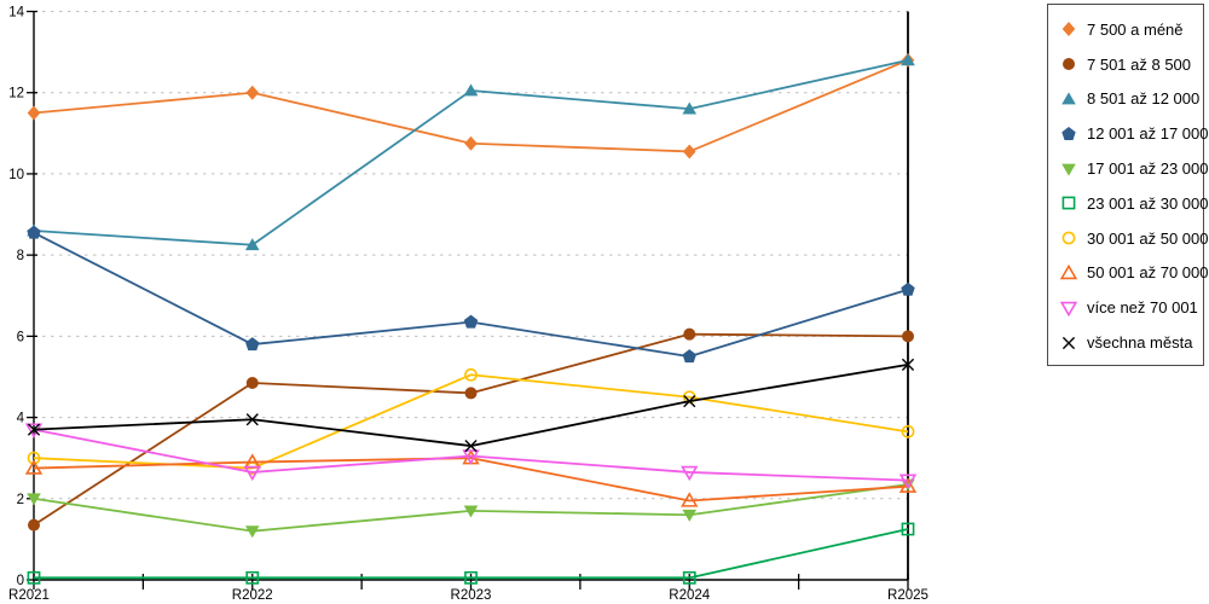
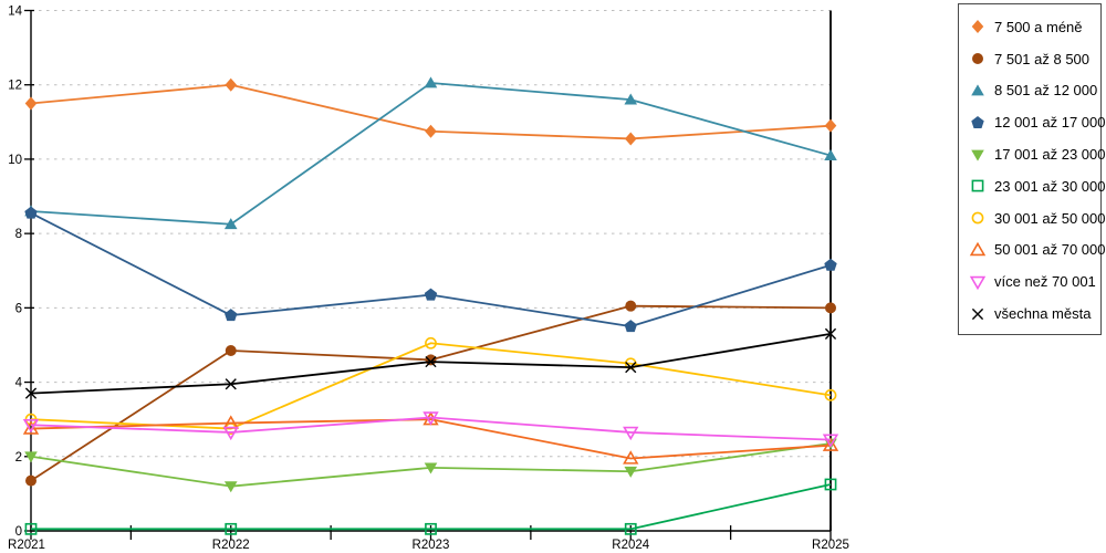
více než 70 001/R2021: 3.7 -> 2.9
všechna města/R2023: 3.3 -> 4.5
7 500 a méně/R2025: 12.8 -> 10.9
8 501 až 12 000/R2025: 12.8 -> 10.1
